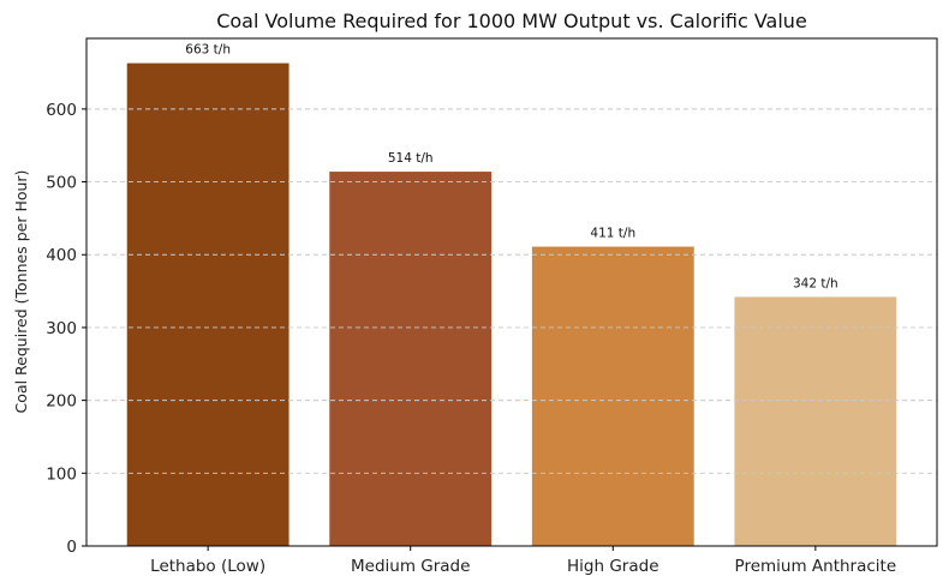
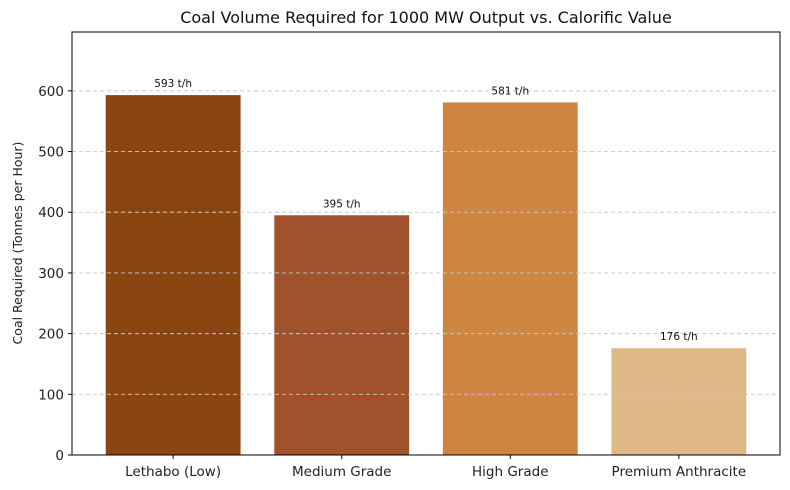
Lethabo (Low): 663 -> 593
Medium Grade: 514 -> 395
High Grade: 411 -> 581
Premium Anthracite: 342 -> 176
